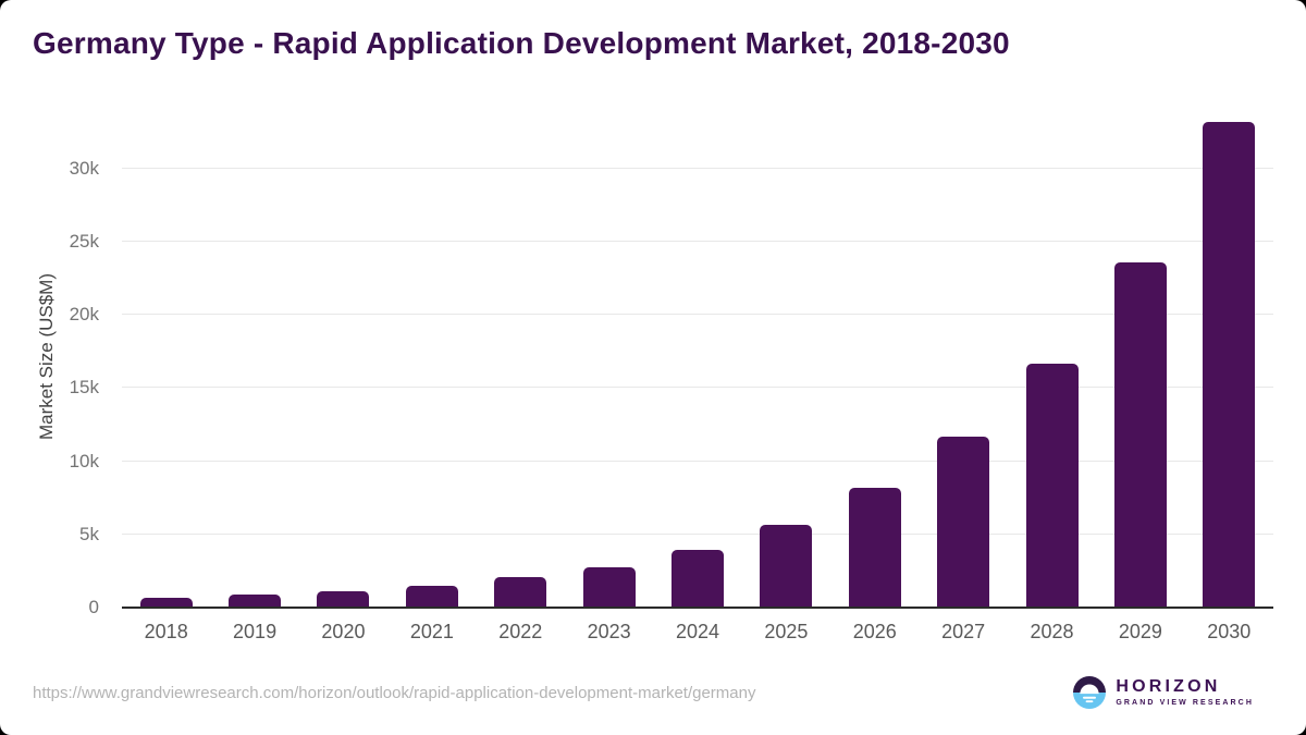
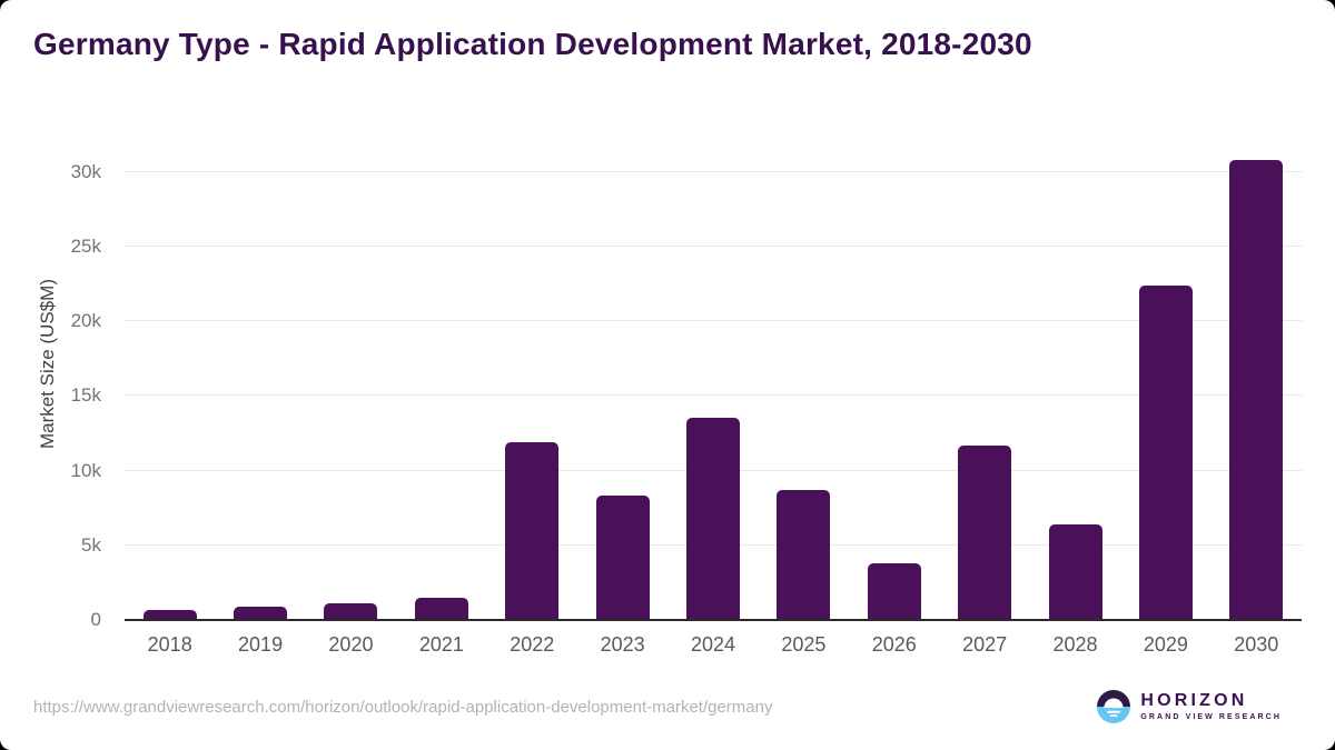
2022: 2.1k -> 11.9k
2023: 2.8k -> 8.3k
2024: 4.0k -> 13.5k
2025: 5.6k -> 8.7k
2026: 8.2k -> 3.8k
2028: 16.6k -> 6.4k
2029: 23.6k -> 22.4k
2030: 33.2k -> 30.8k
